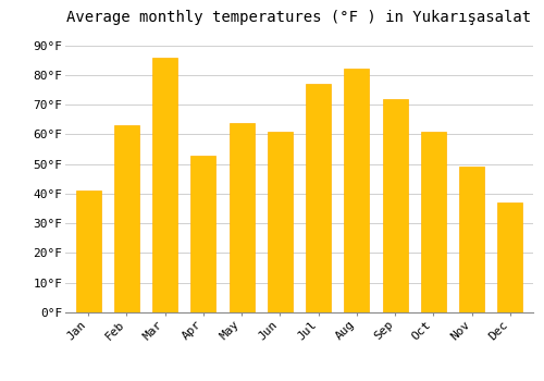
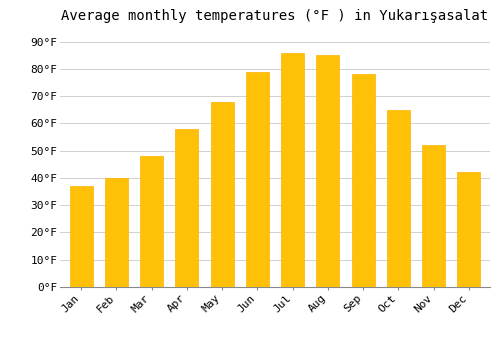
Jan: 41°F -> 37°F
Feb: 63°F -> 40°F
Mar: 86°F -> 48°F
Apr: 53°F -> 58°F
May: 64°F -> 68°F
Jun: 61°F -> 79°F
Jul: 77°F -> 86°F
Aug: 82°F -> 85°F
Sep: 72°F -> 78°F
Oct: 61°F -> 65°F
Nov: 49°F -> 52°F
Dec: 37°F -> 42°F
